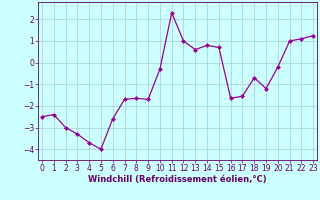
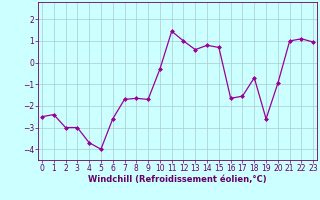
3: -3.30 -> -3.00
11: 2.30 -> 1.45
19: -1.20 -> -2.60
20: -0.20 -> -0.95
23: 1.25 -> 0.95
